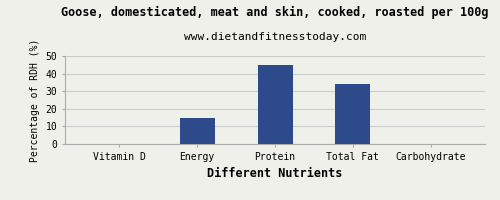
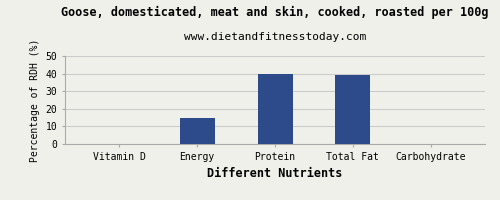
Protein: 45 -> 40
Total Fat: 34 -> 39
